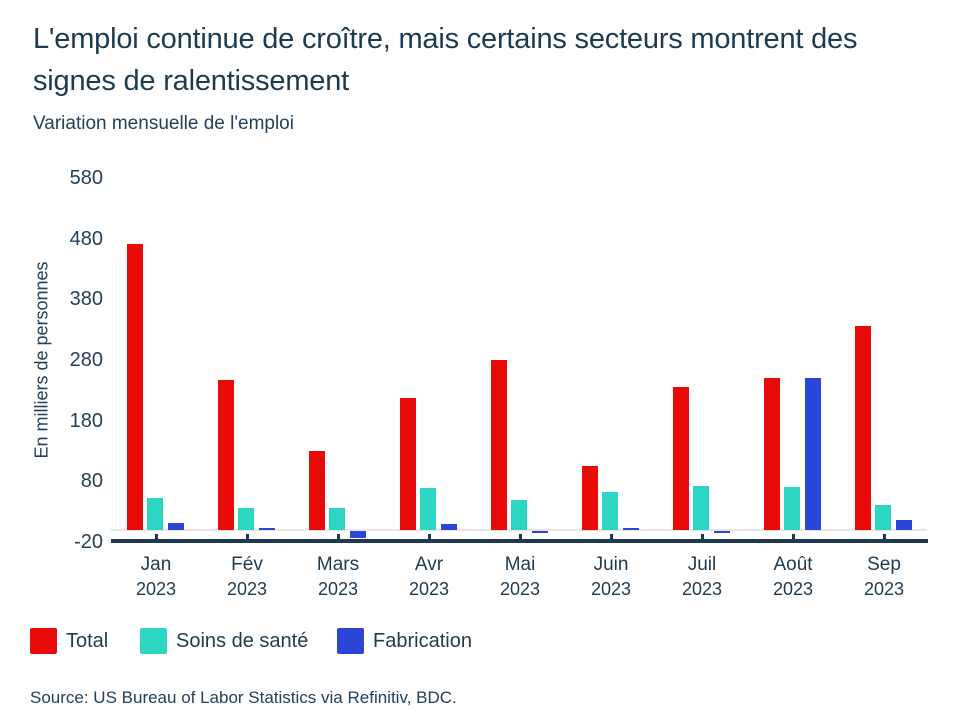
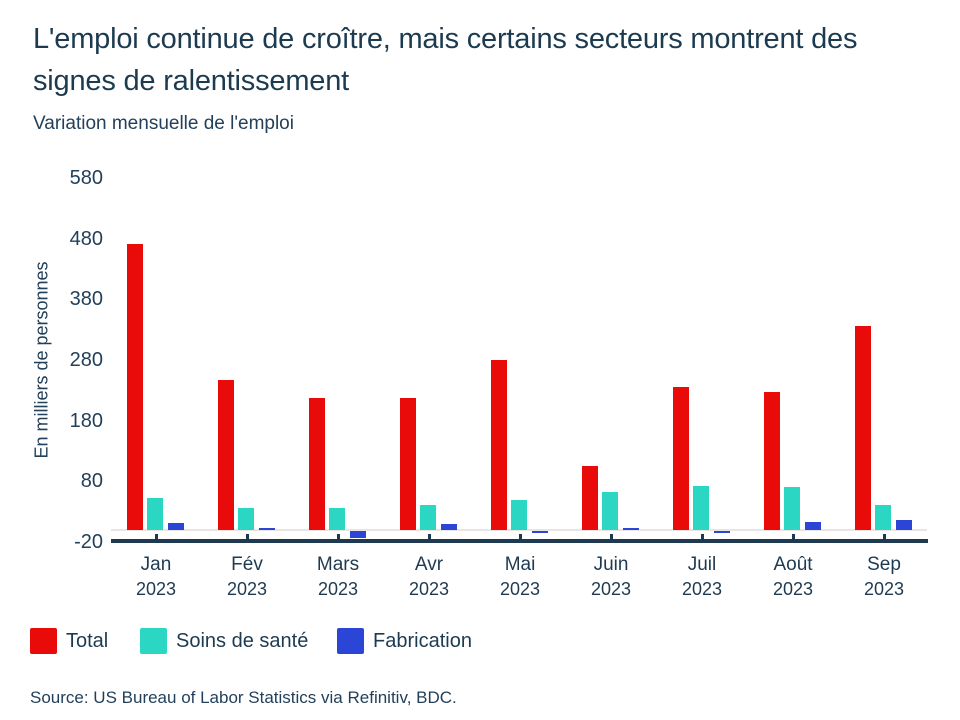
Total/Mars: 130 -> 220
Soins de santé/Avr: 70 -> 40
Total/Août: 250 -> 230
Fabrication/Août: 250 -> 10
